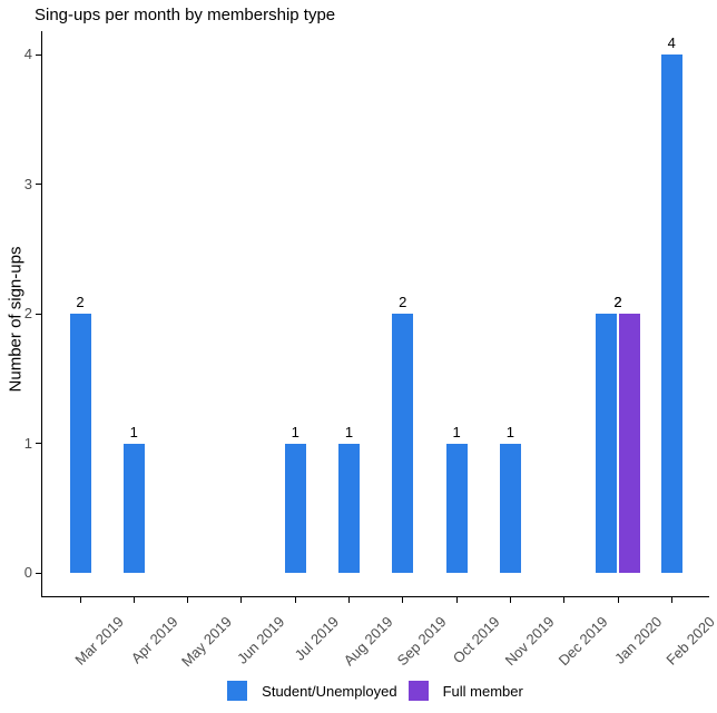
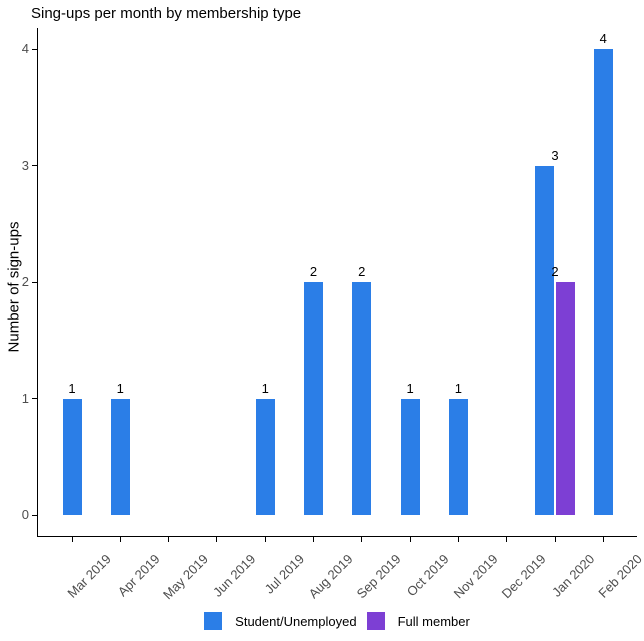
Student/Unemployed/Mar 2019: 2 -> 1
Student/Unemployed/Aug 2019: 1 -> 2
Student/Unemployed/Jan 2020: 2 -> 3
